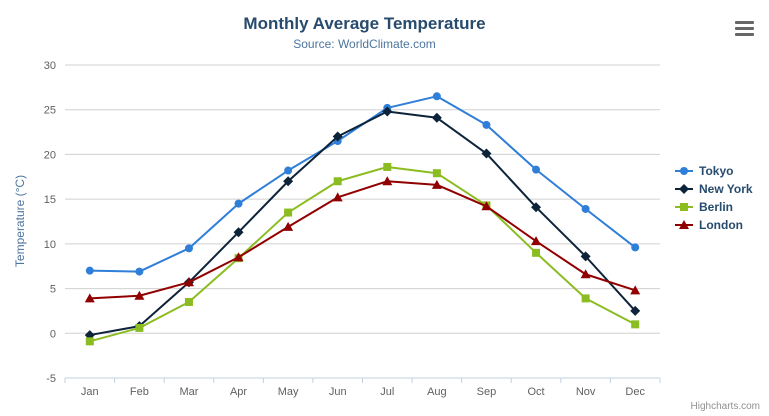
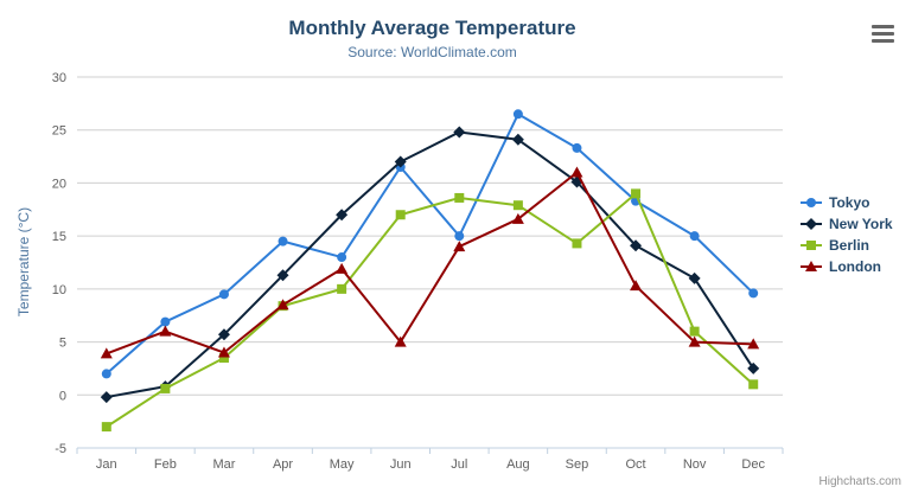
Tokyo/Jan: 7 -> 2
Berlin/Jan: -1 -> -3
London/Feb: 4 -> 6
London/Mar: 6 -> 4
Tokyo/May: 18 -> 13
Berlin/May: 14 -> 10
London/Jun: 15 -> 5
Tokyo/Jul: 25 -> 15
London/Jul: 17 -> 14
London/Sep: 14 -> 21
Berlin/Oct: 9 -> 19
Tokyo/Nov: 14 -> 15
New York/Nov: 9 -> 11
Berlin/Nov: 4 -> 6
London/Nov: 7 -> 5
